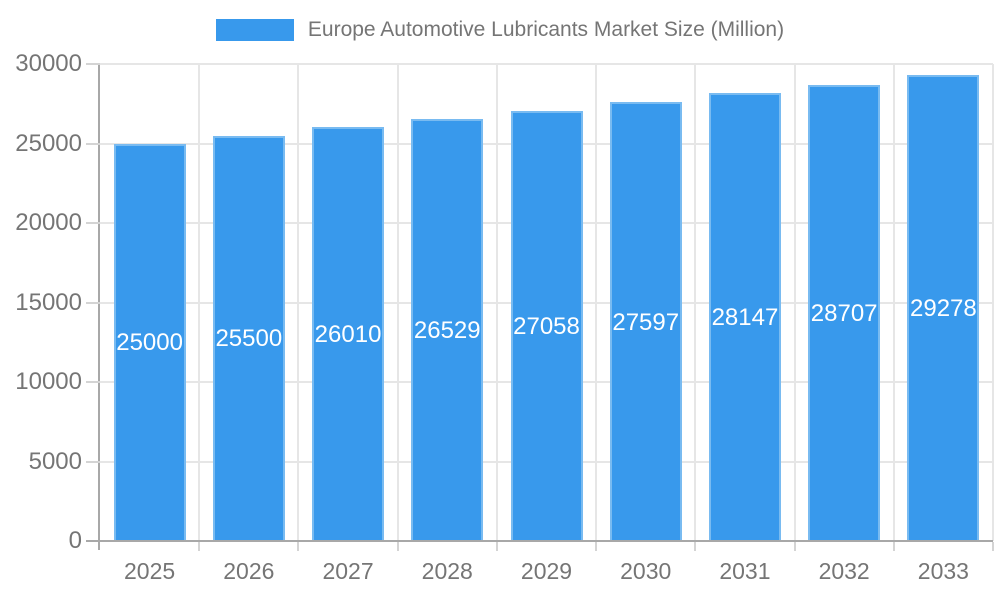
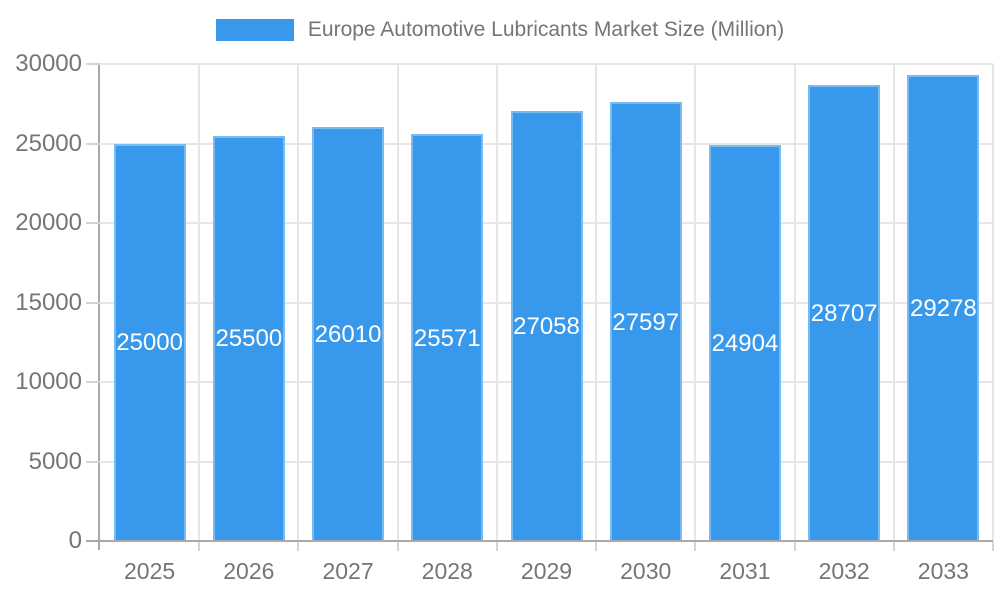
2028: 26529 -> 25571
2031: 28147 -> 24904
